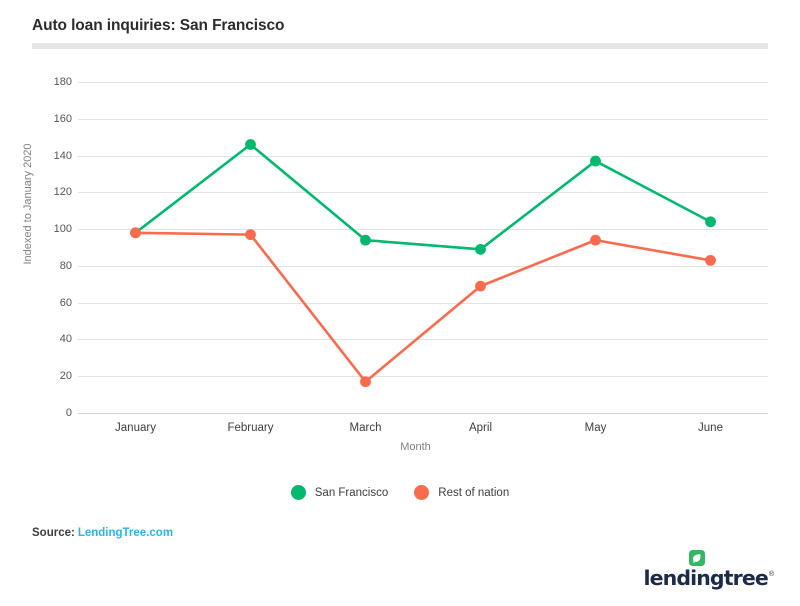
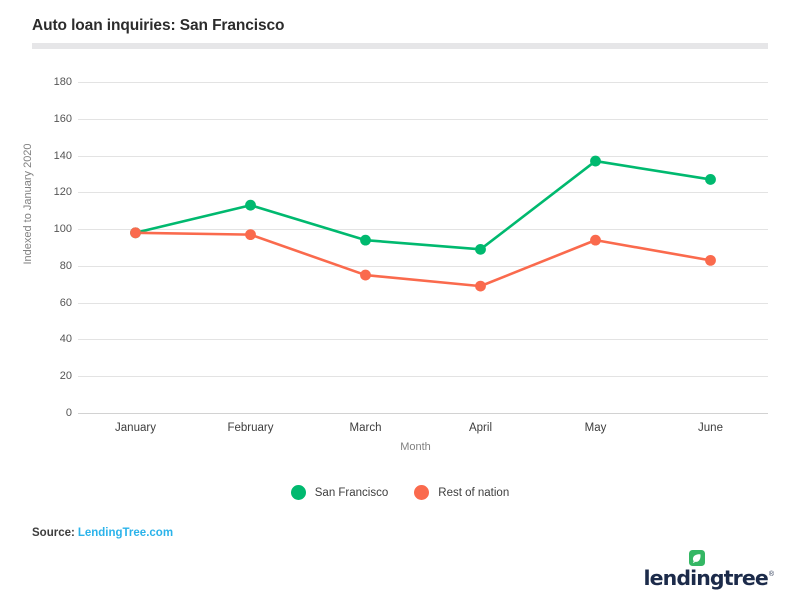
San Francisco/February: 146 -> 113
Rest of nation/March: 17 -> 75
San Francisco/June: 104 -> 127
